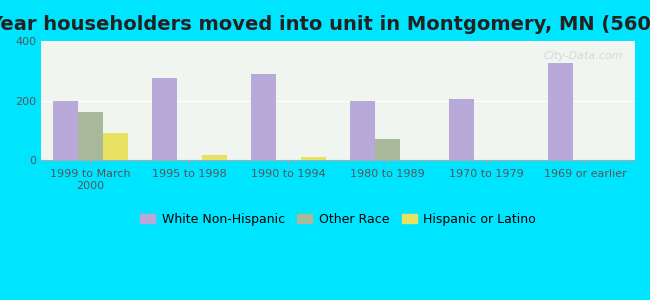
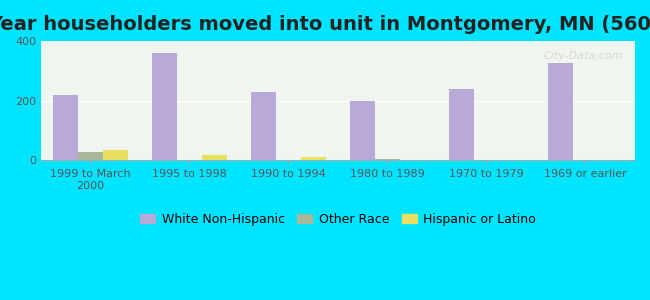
White Non-Hispanic/1999 to March 2000: 200 -> 220
Other Race/1999 to March 2000: 160 -> 28
Hispanic or Latino/1999 to March 2000: 90 -> 35
White Non-Hispanic/1995 to 1998: 275 -> 360
White Non-Hispanic/1990 to 1994: 290 -> 230
Other Race/1980 to 1989: 70 -> 3
White Non-Hispanic/1970 to 1979: 205 -> 240
